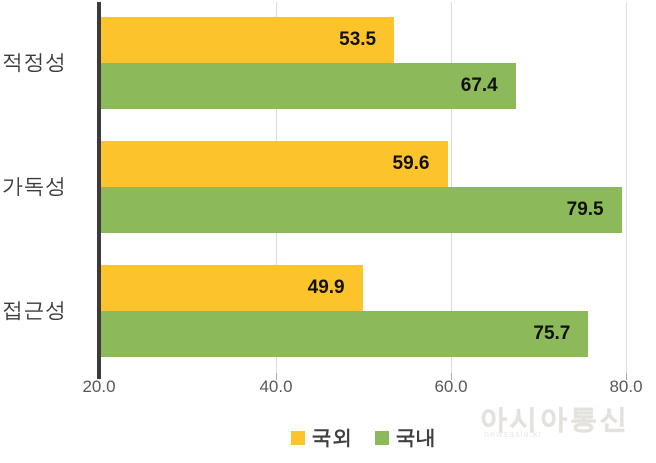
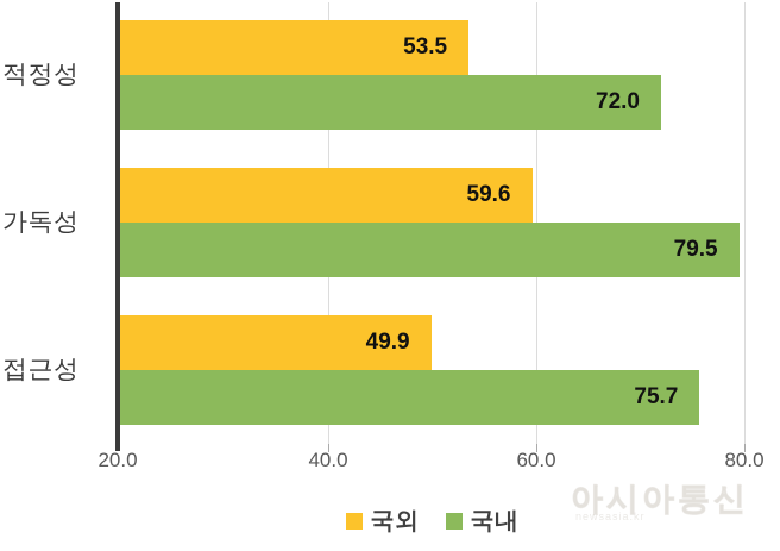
국내/적정성: 67.4 -> 72.0
